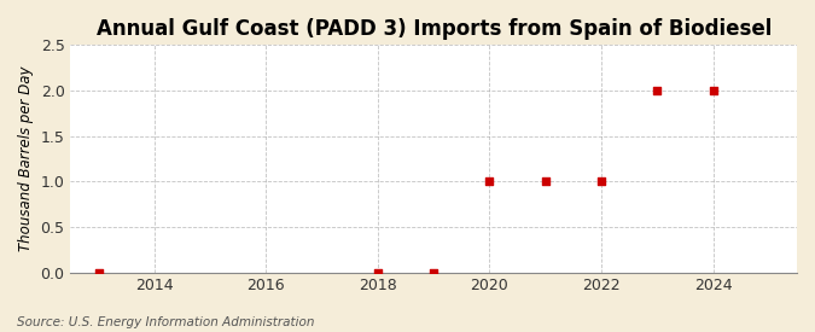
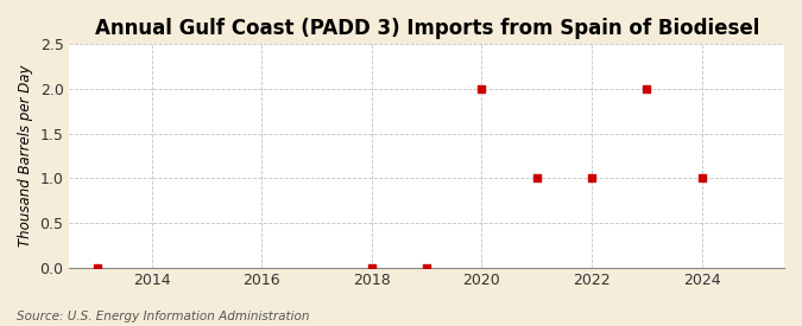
2020: 1 -> 2
2024: 2 -> 1
